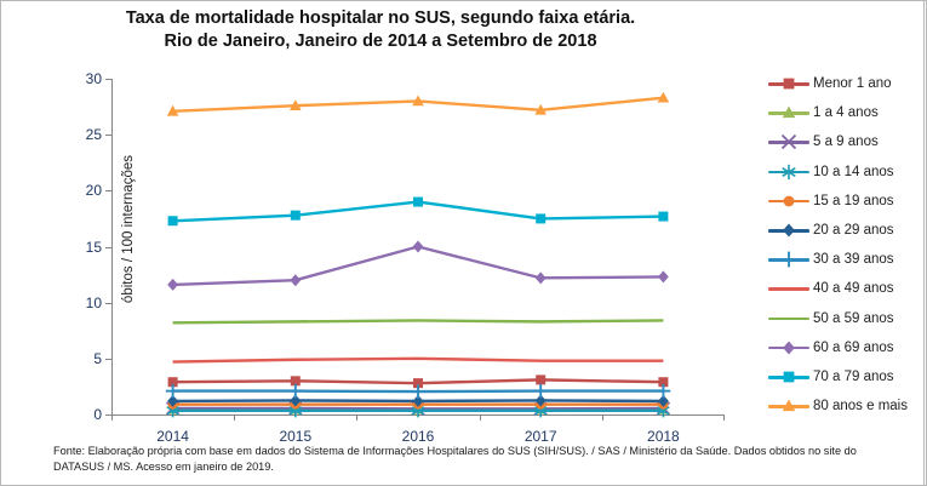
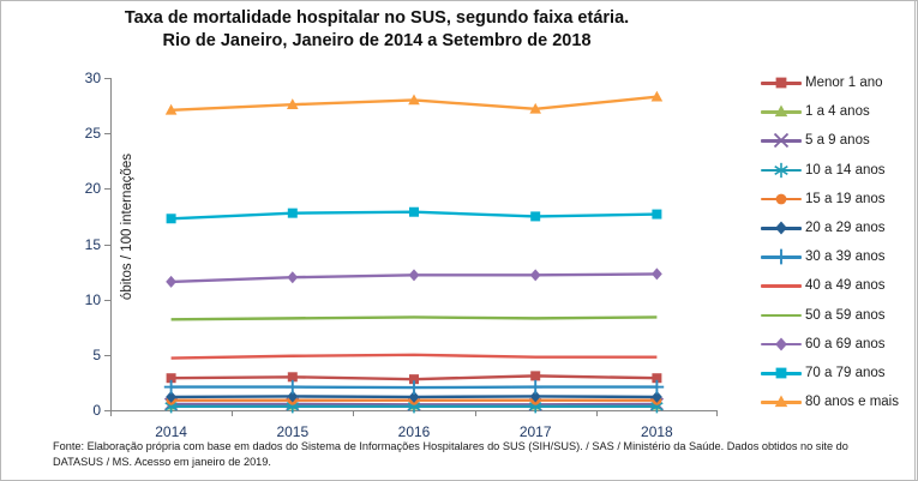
60 a 69 anos/2016: 15 -> 12
70 a 79 anos/2016: 19 -> 18
